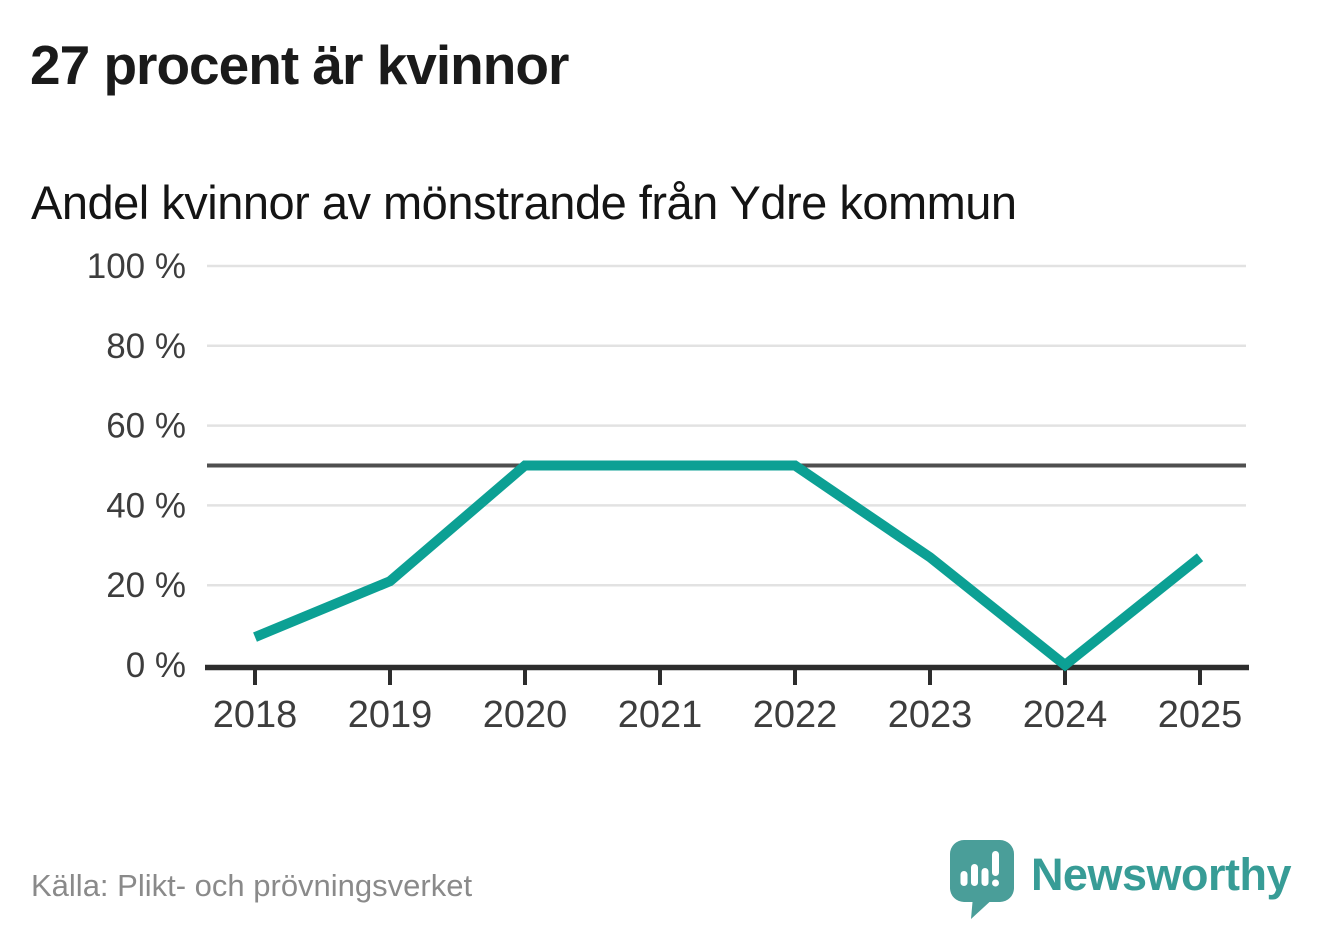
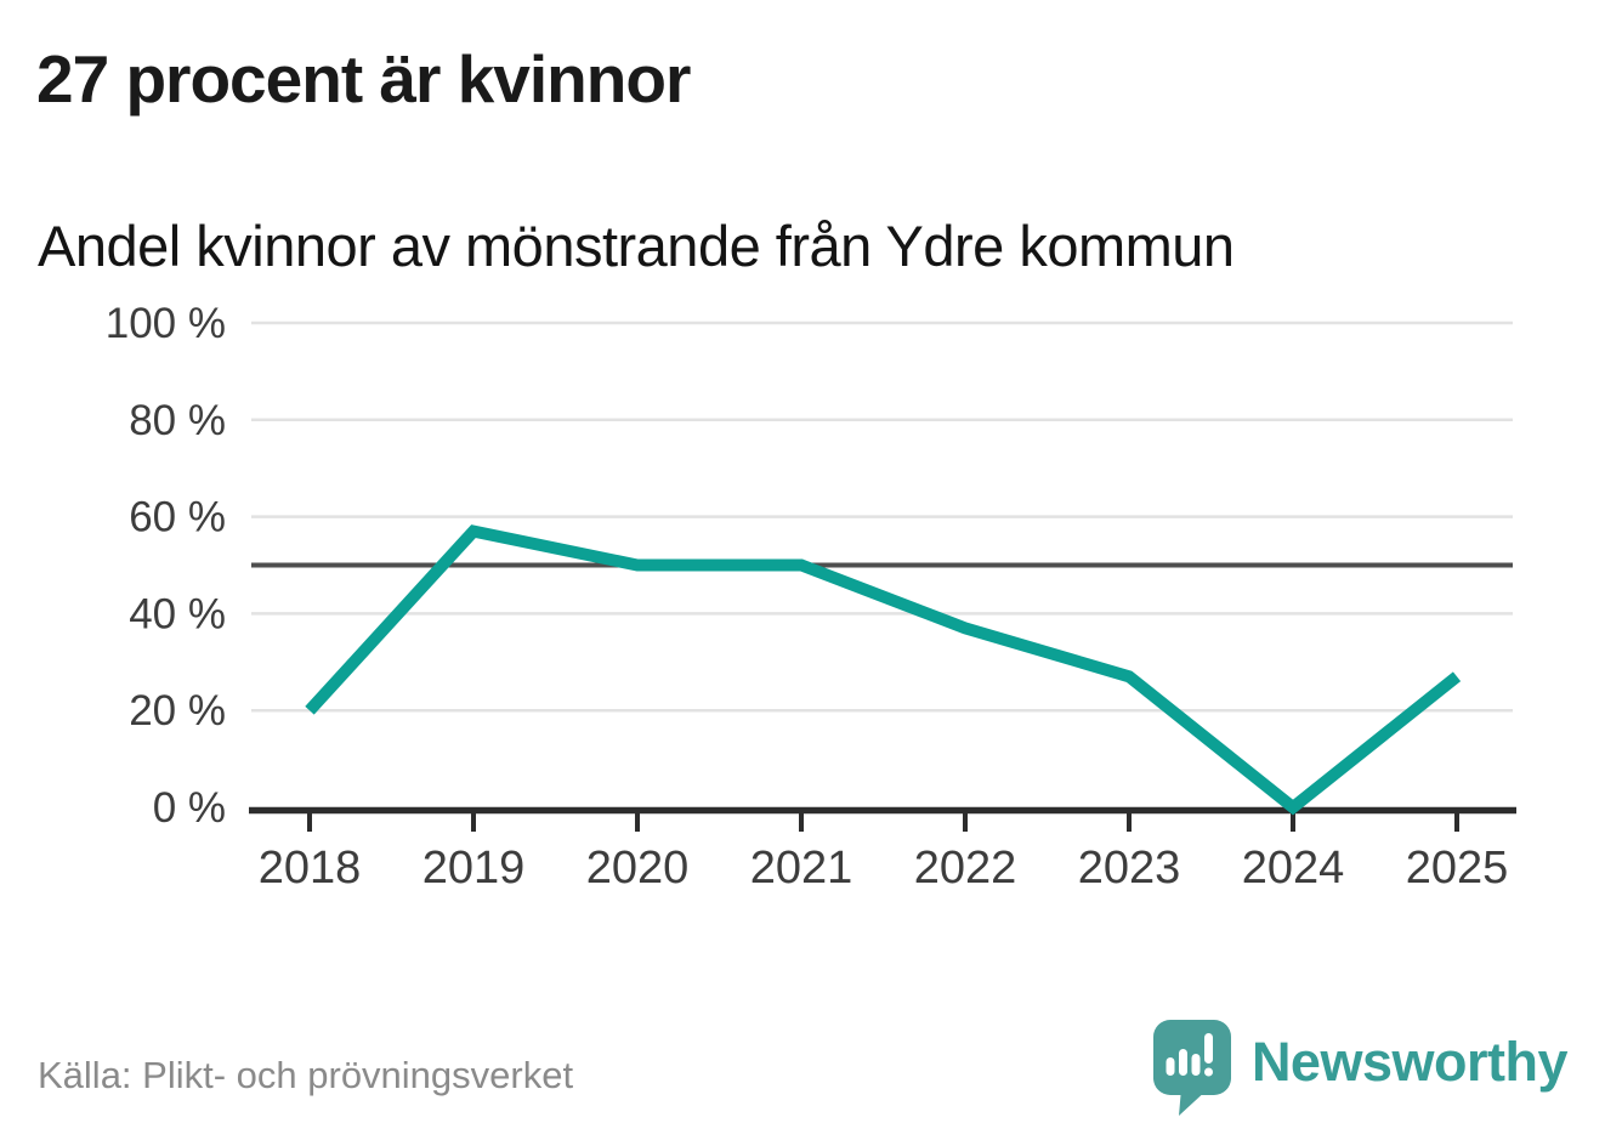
2018: 7% -> 20%
2019: 21% -> 57%
2022: 50% -> 37%
